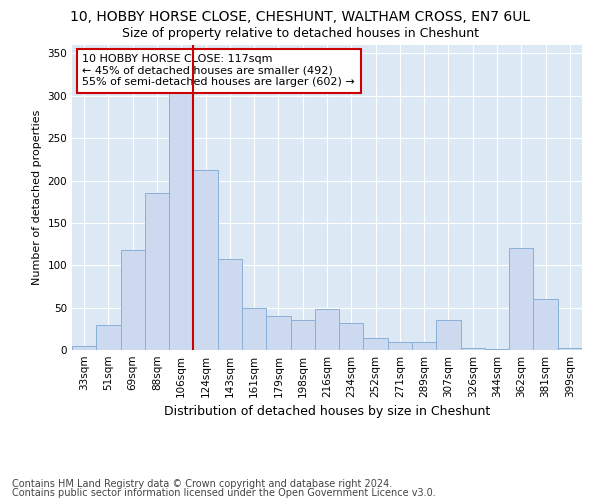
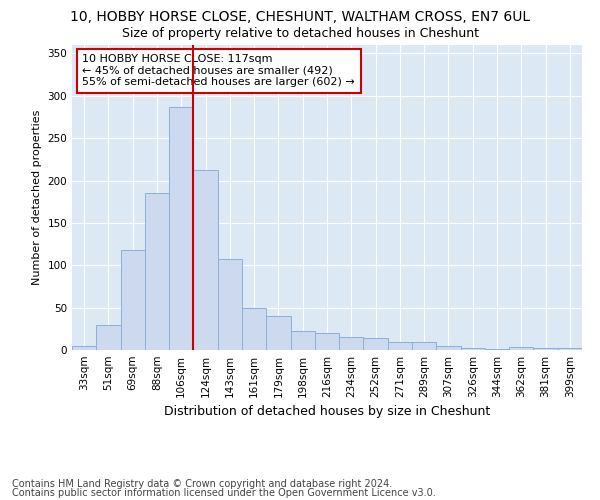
106sqm: 304 -> 287
198sqm: 36 -> 23
216sqm: 48 -> 20
234sqm: 32 -> 15
307sqm: 36 -> 5
362sqm: 120 -> 3
381sqm: 60 -> 2
